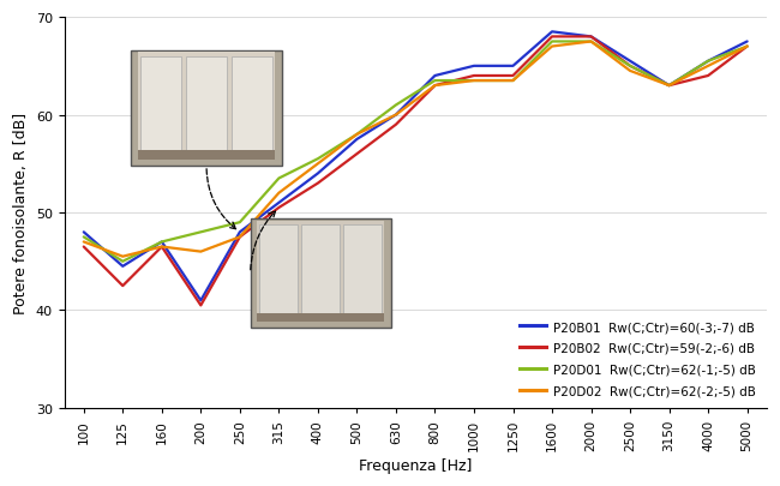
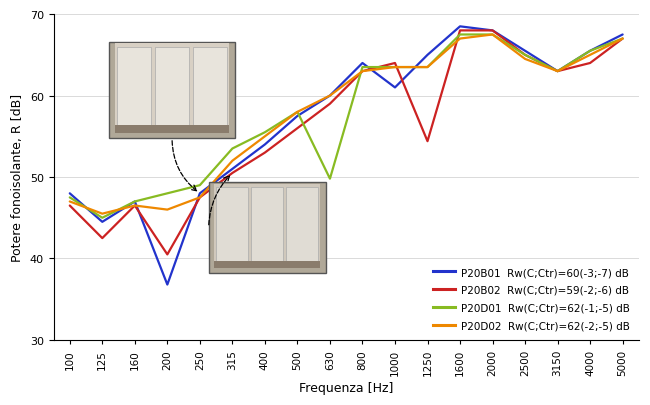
P20B01 Rw(C;Ctr)=60(-3;-7) dB/200: 41.0 -> 36.8
P20D01 Rw(C;Ctr)=62(-1;-5) dB/630: 61.0 -> 49.8
P20B01 Rw(C;Ctr)=60(-3;-7) dB/1000: 65.0 -> 61.0
P20B02 Rw(C;Ctr)=59(-2;-6) dB/1250: 64.0 -> 54.4
